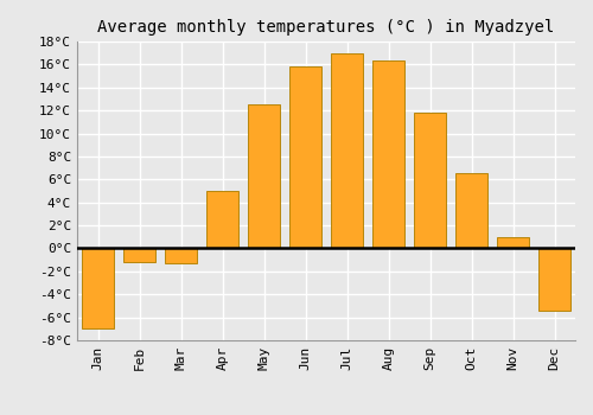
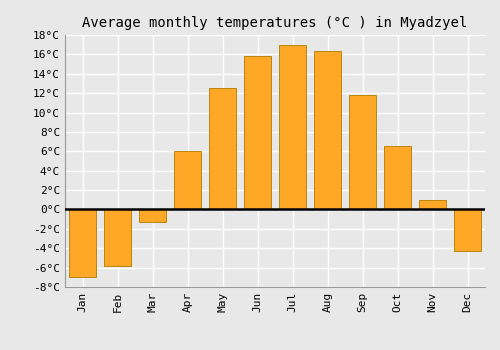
Feb: -1.2°C -> -5.8°C
Apr: 5.0°C -> 6.0°C
Dec: -5.4°C -> -4.3°C
